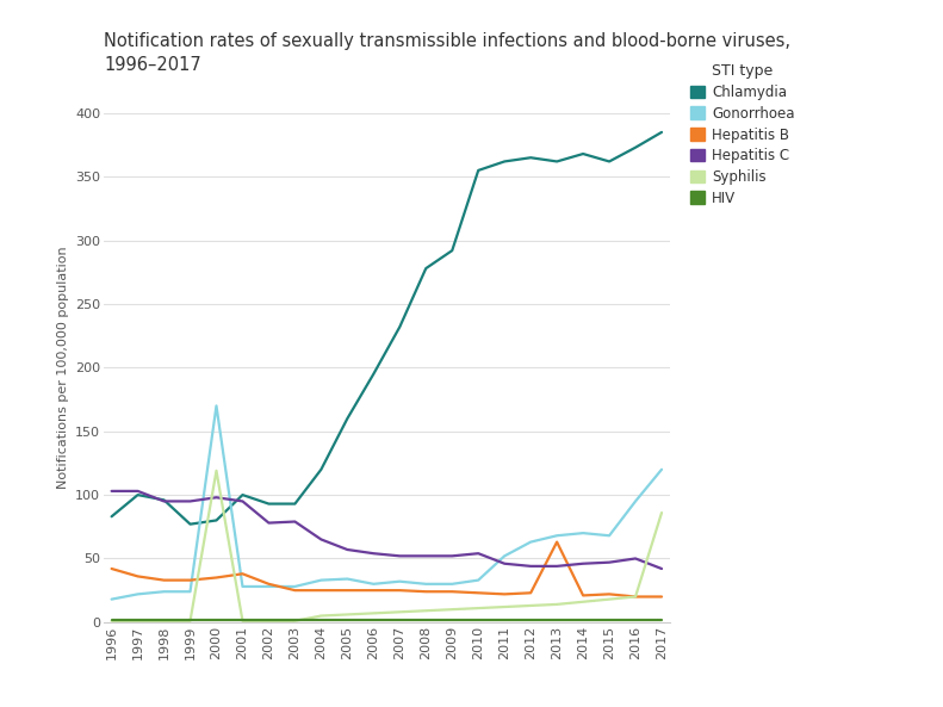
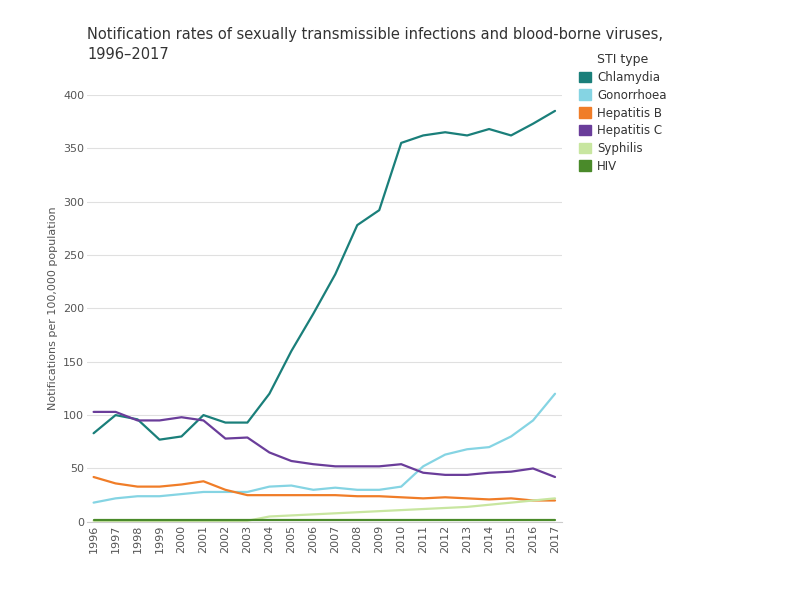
Gonorrhoea/2000: 170 -> 26
Syphilis/2000: 119 -> 1
Hepatitis B/2013: 63 -> 22
Gonorrhoea/2015: 68 -> 80
Syphilis/2017: 86 -> 22
